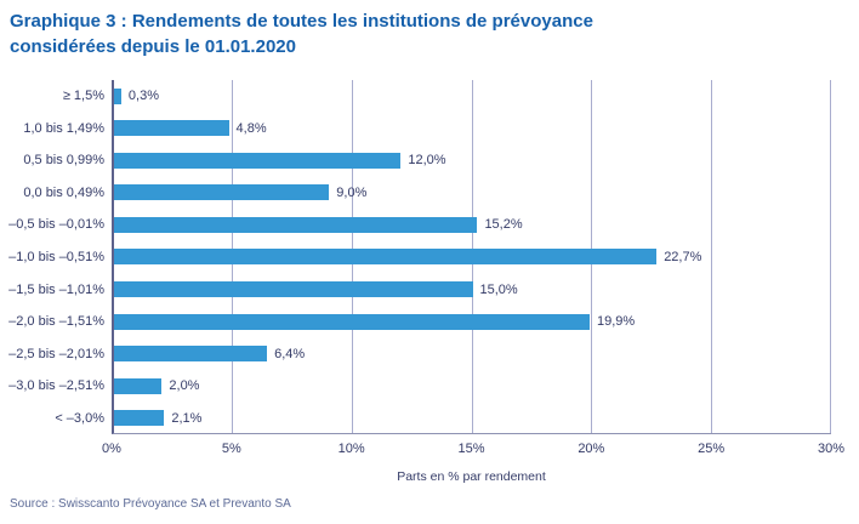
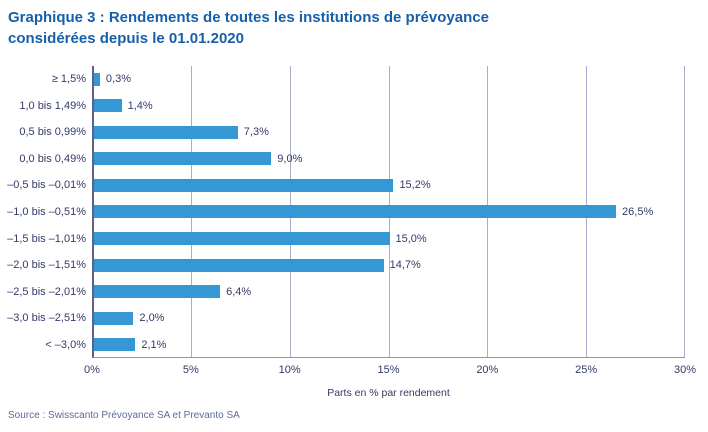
1,0 bis 1,49%: 4,8% -> 1,4%
0,5 bis 0,99%: 12,0% -> 7,3%
–1,0 bis –0,51%: 22,7% -> 26,5%
–2,0 bis –1,51%: 19,9% -> 14,7%
